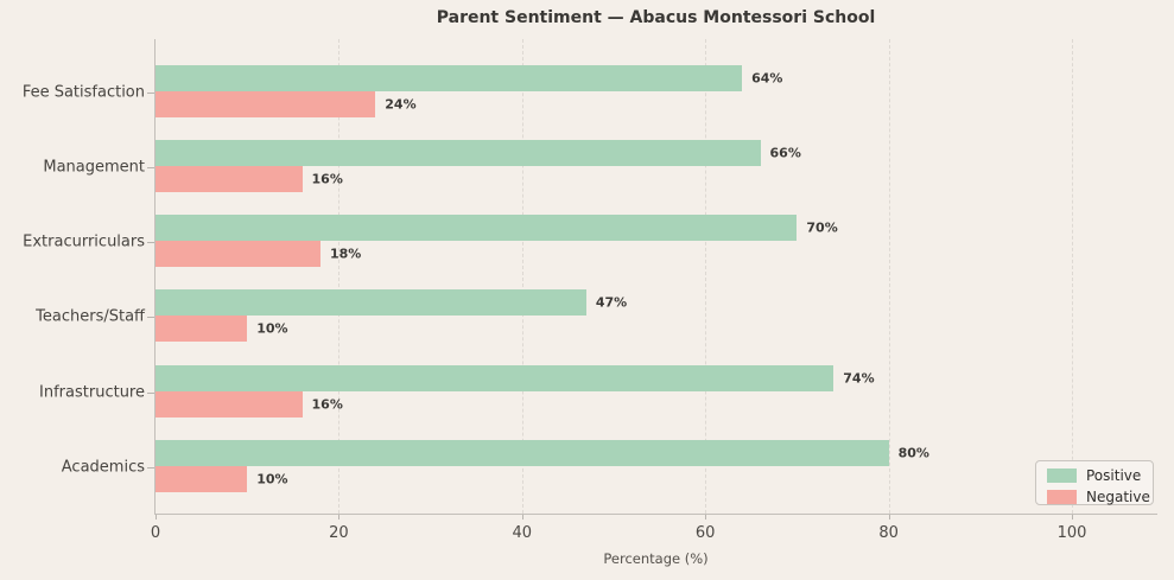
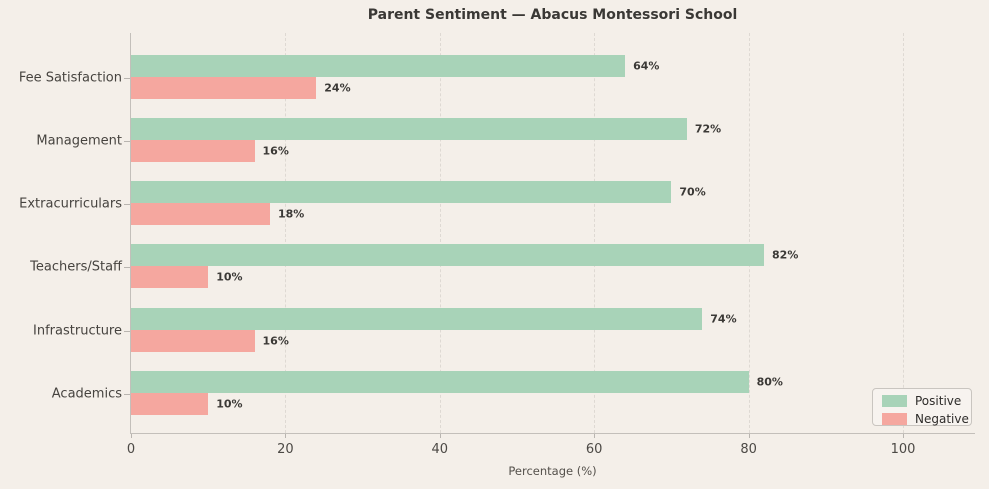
Positive/Management: 66% -> 72%
Positive/Teachers/Staff: 47% -> 82%
